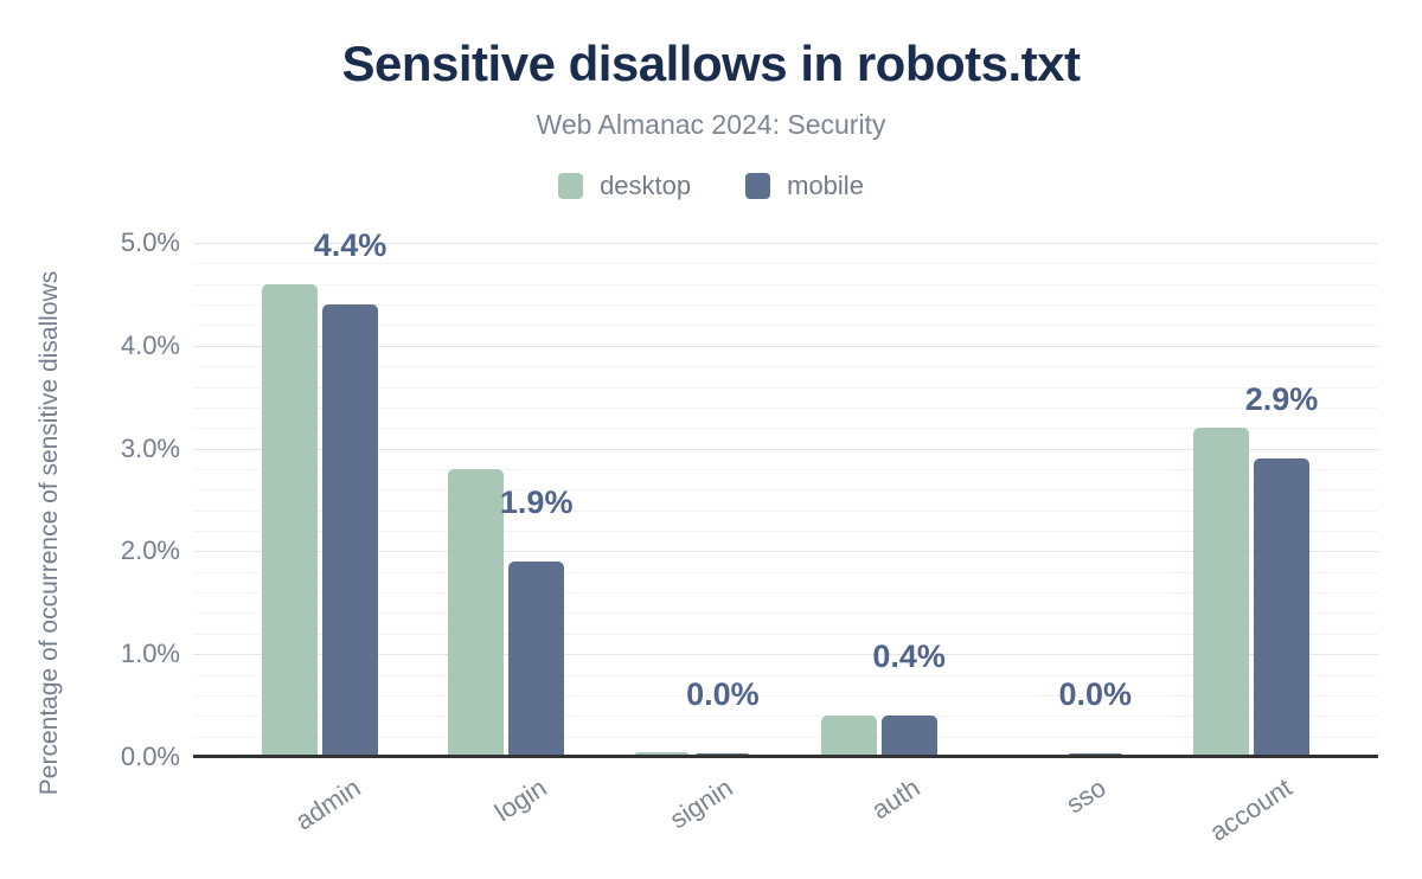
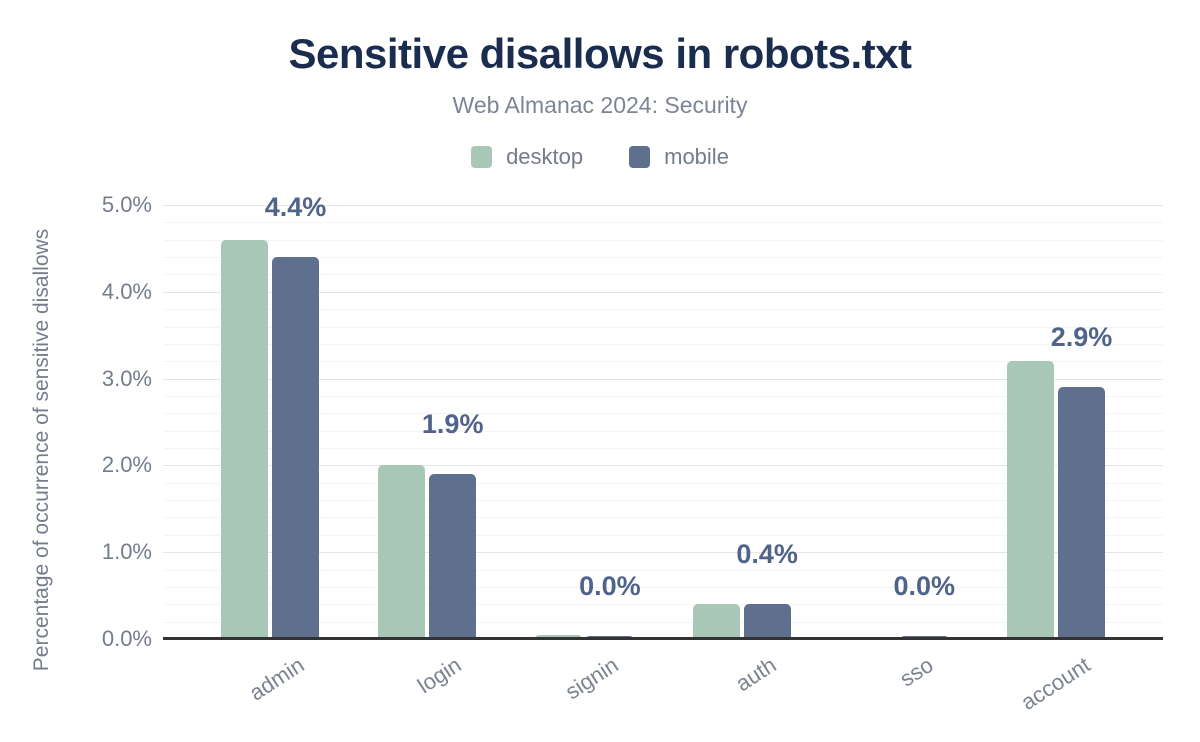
desktop/login: 2.8% -> 2.0%
